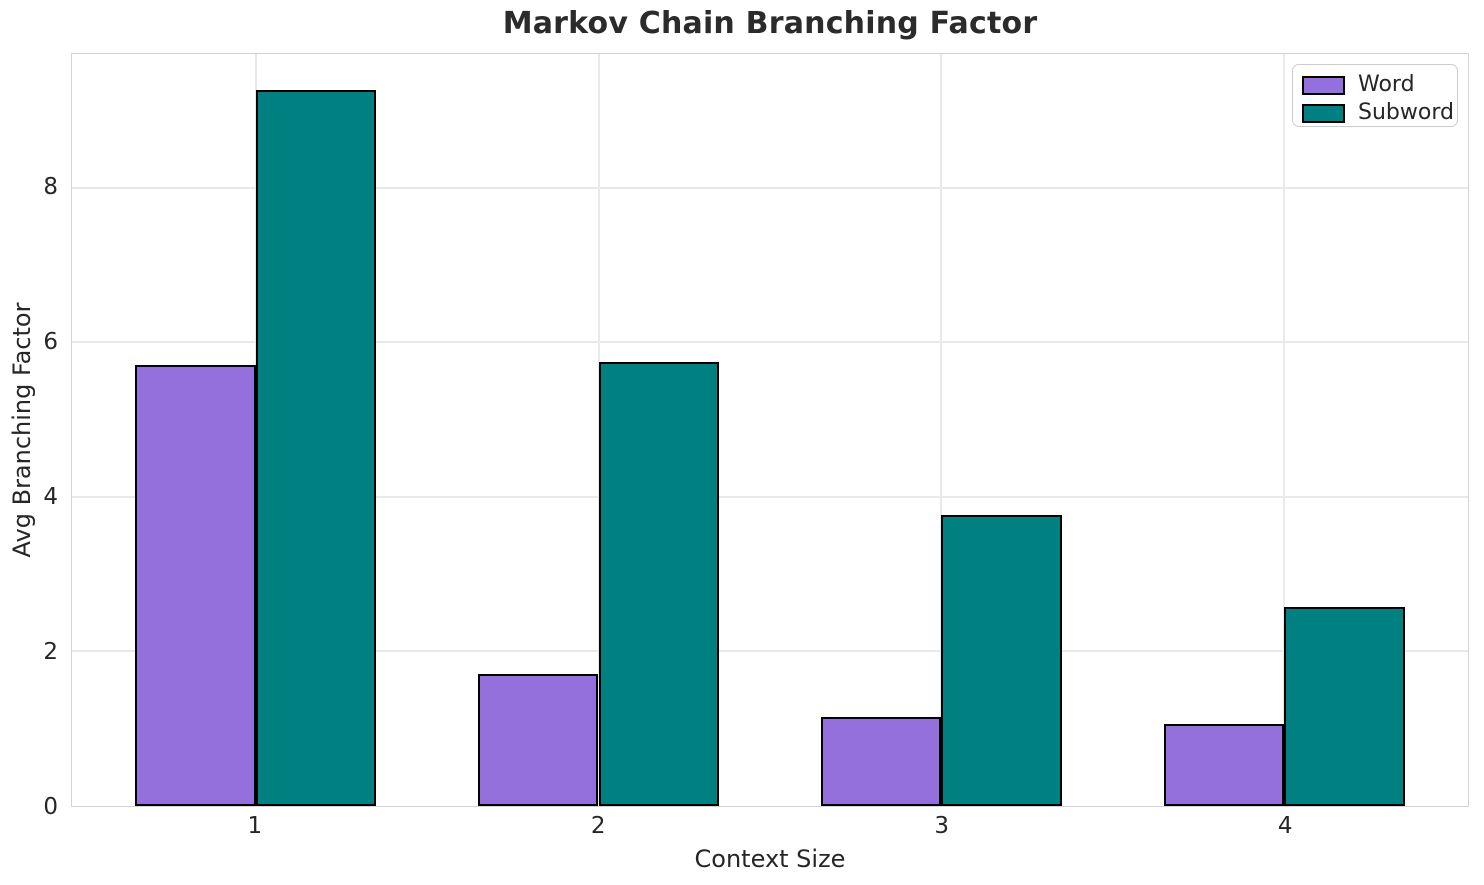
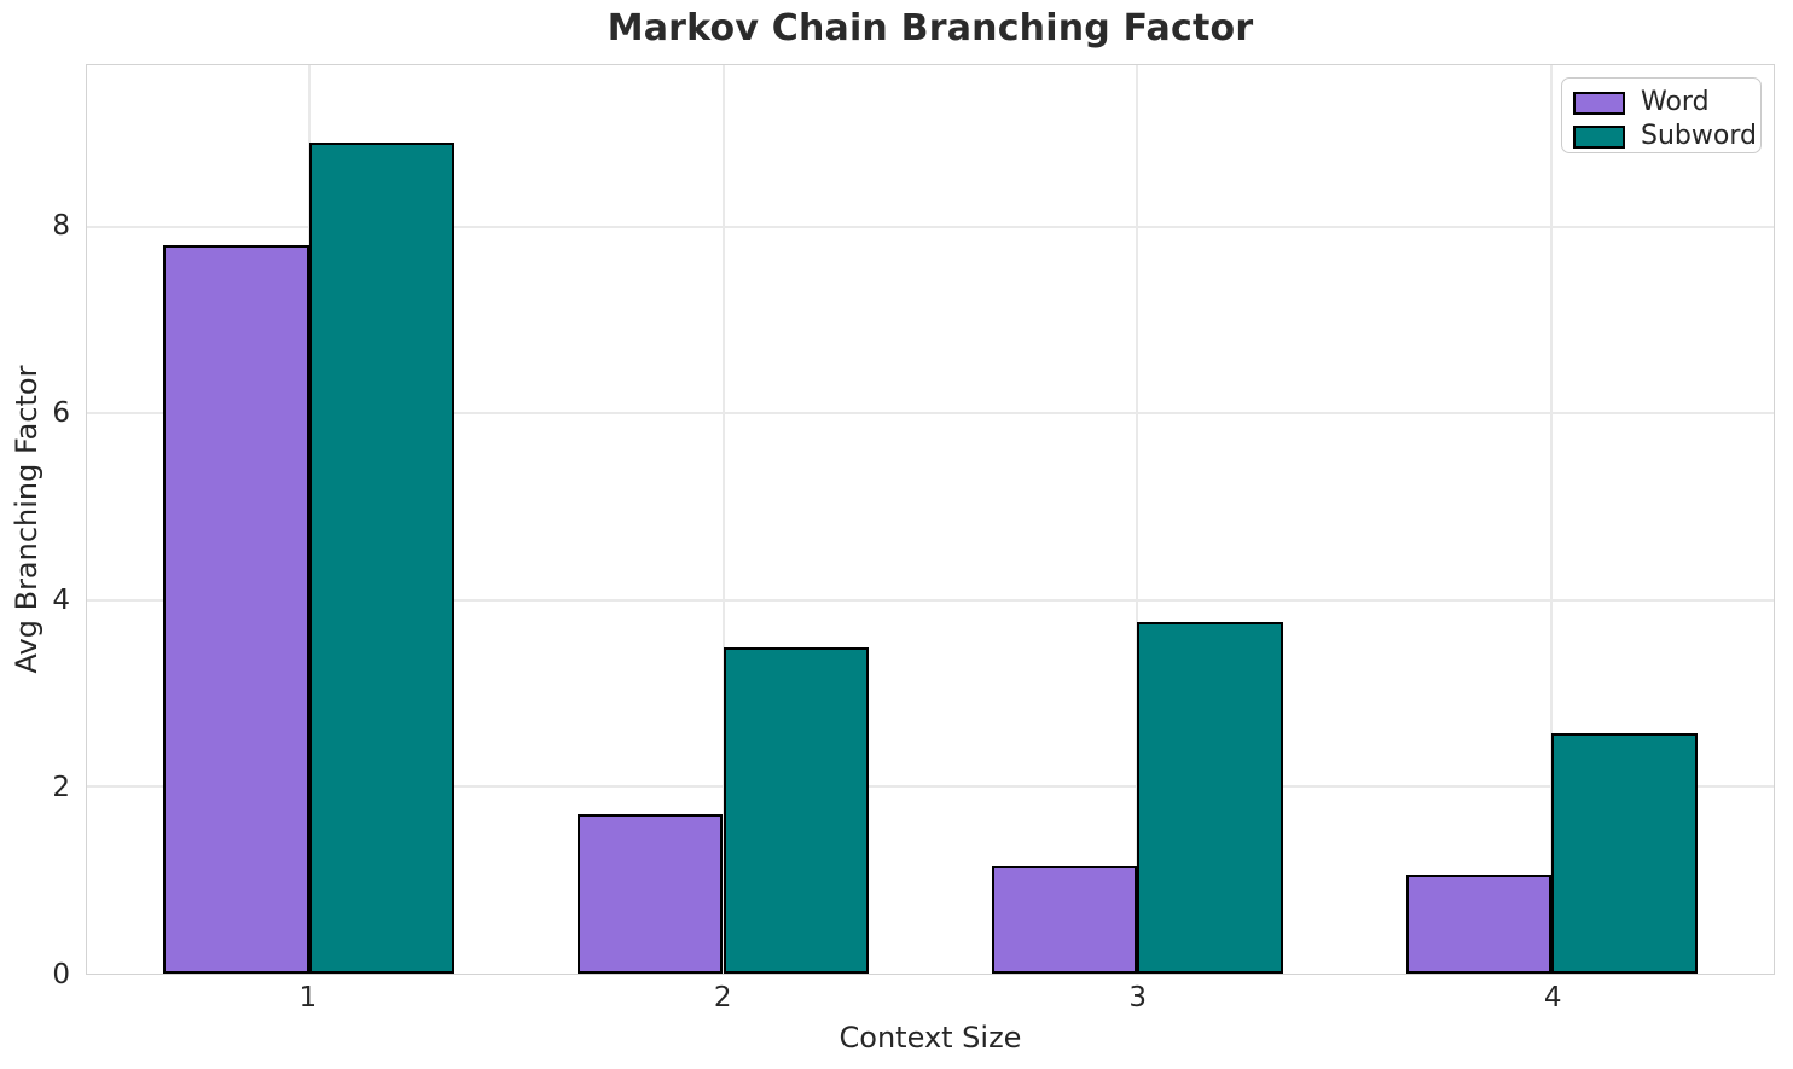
Word/1: 5.7 -> 7.8
Subword/1: 9.3 -> 8.9
Subword/2: 5.8 -> 3.5
